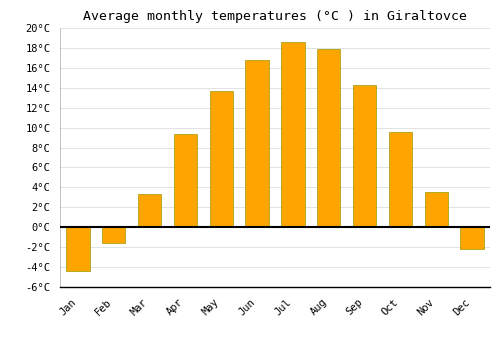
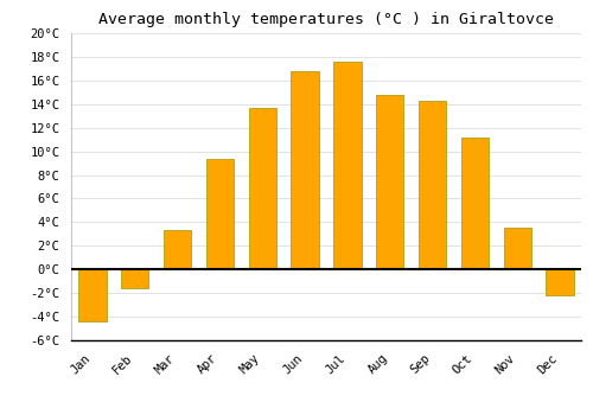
Jul: 18.6°C -> 17.6°C
Aug: 17.9°C -> 14.8°C
Oct: 9.6°C -> 11.2°C
